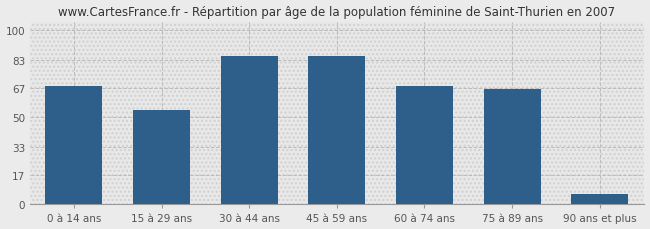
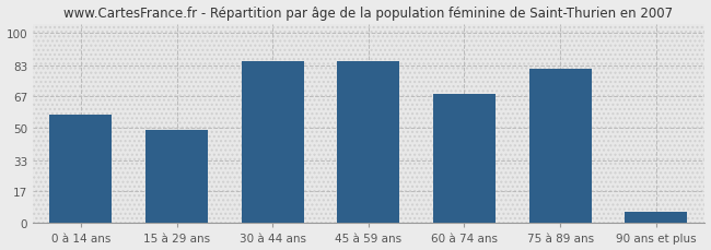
0 à 14 ans: 68 -> 57
15 à 29 ans: 54 -> 49
75 à 89 ans: 66 -> 81
